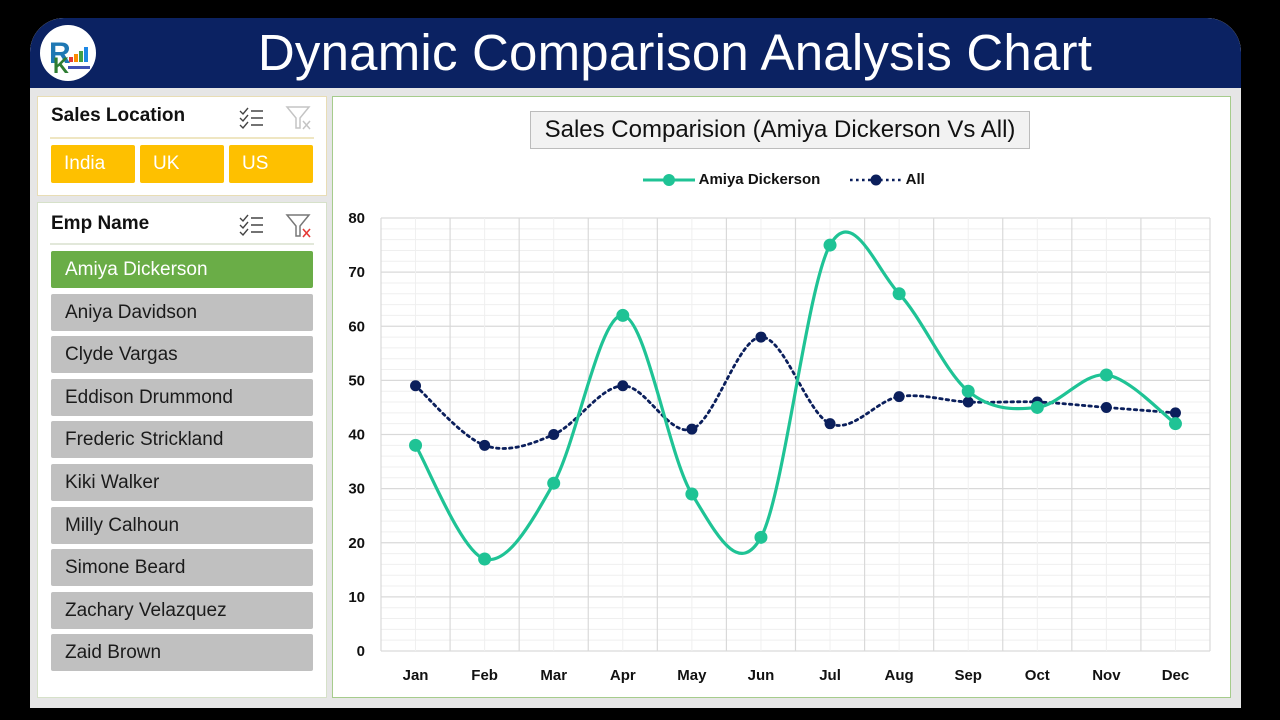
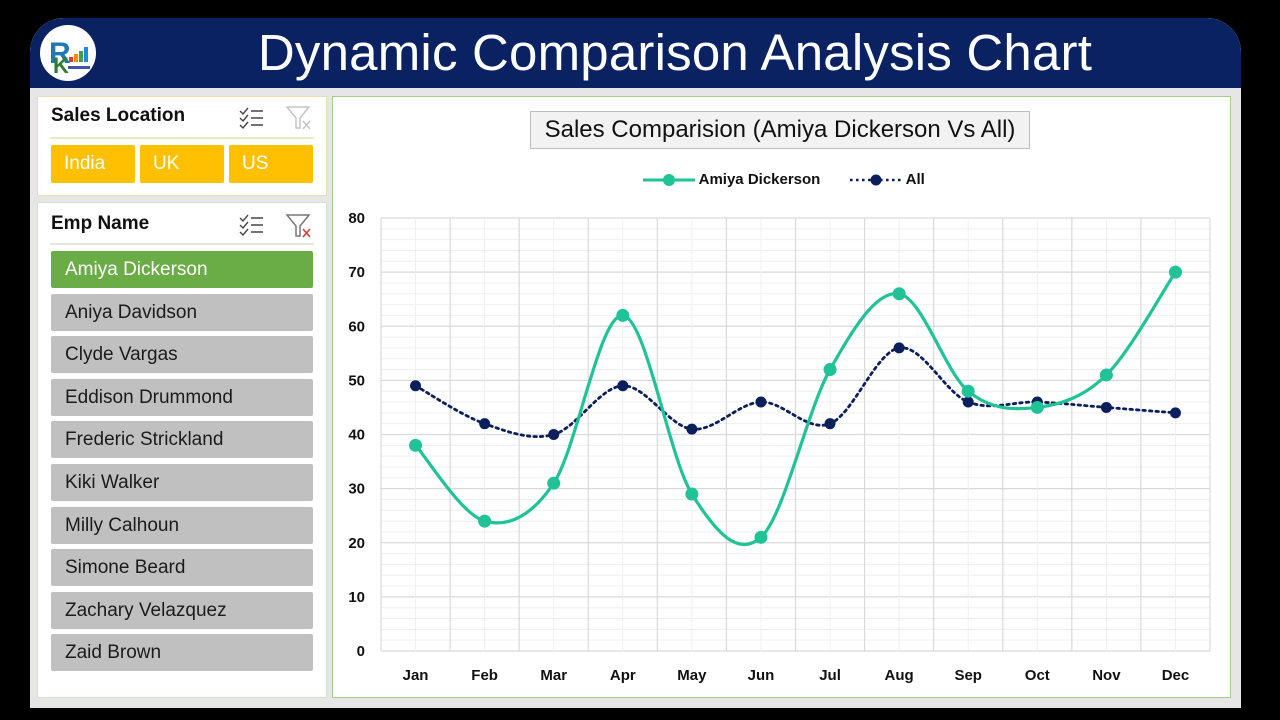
Amiya Dickerson/Feb: 17 -> 24
All/Feb: 38 -> 42
All/Jun: 58 -> 46
Amiya Dickerson/Jul: 75 -> 52
All/Aug: 47 -> 56
Amiya Dickerson/Dec: 42 -> 70
